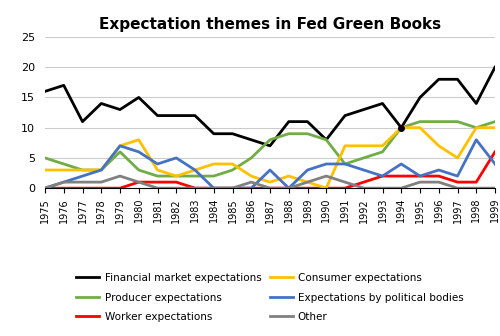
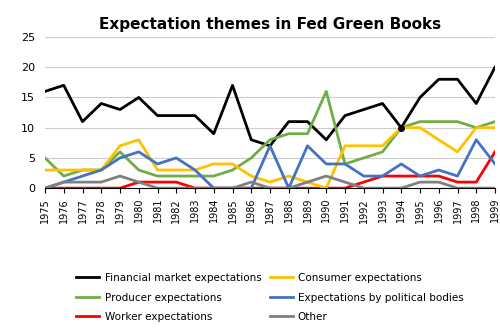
Producer expectations/1976: 4 -> 2
Expectations by political bodies/1979: 7 -> 5
Consumer expectations/1982: 2 -> 3
Financial market expectations/1985: 9 -> 17
Expectations by political bodies/1987: 3 -> 7
Expectations by political bodies/1989: 3 -> 7
Producer expectations/1990: 8 -> 16
Expectations by political bodies/1992: 3 -> 2
Consumer expectations/1996: 7 -> 8
Consumer expectations/1997: 5 -> 6
